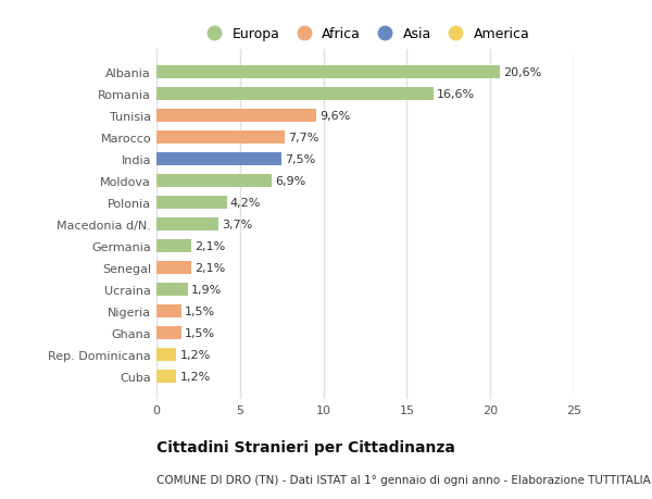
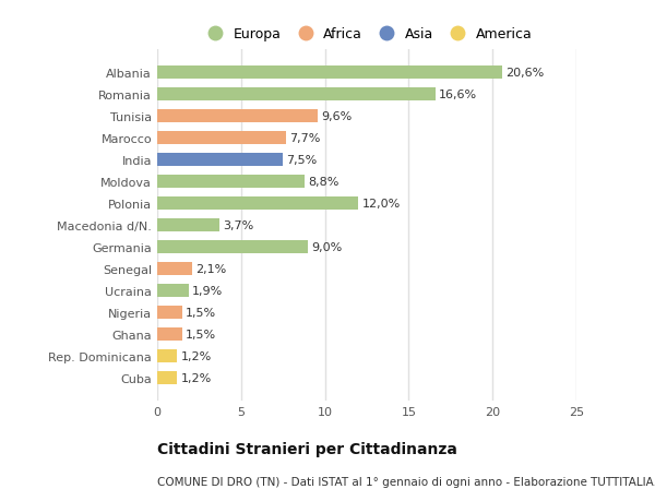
Moldova: 6,9% -> 8,8%
Polonia: 4,2% -> 12,0%
Germania: 2,1% -> 9,0%
